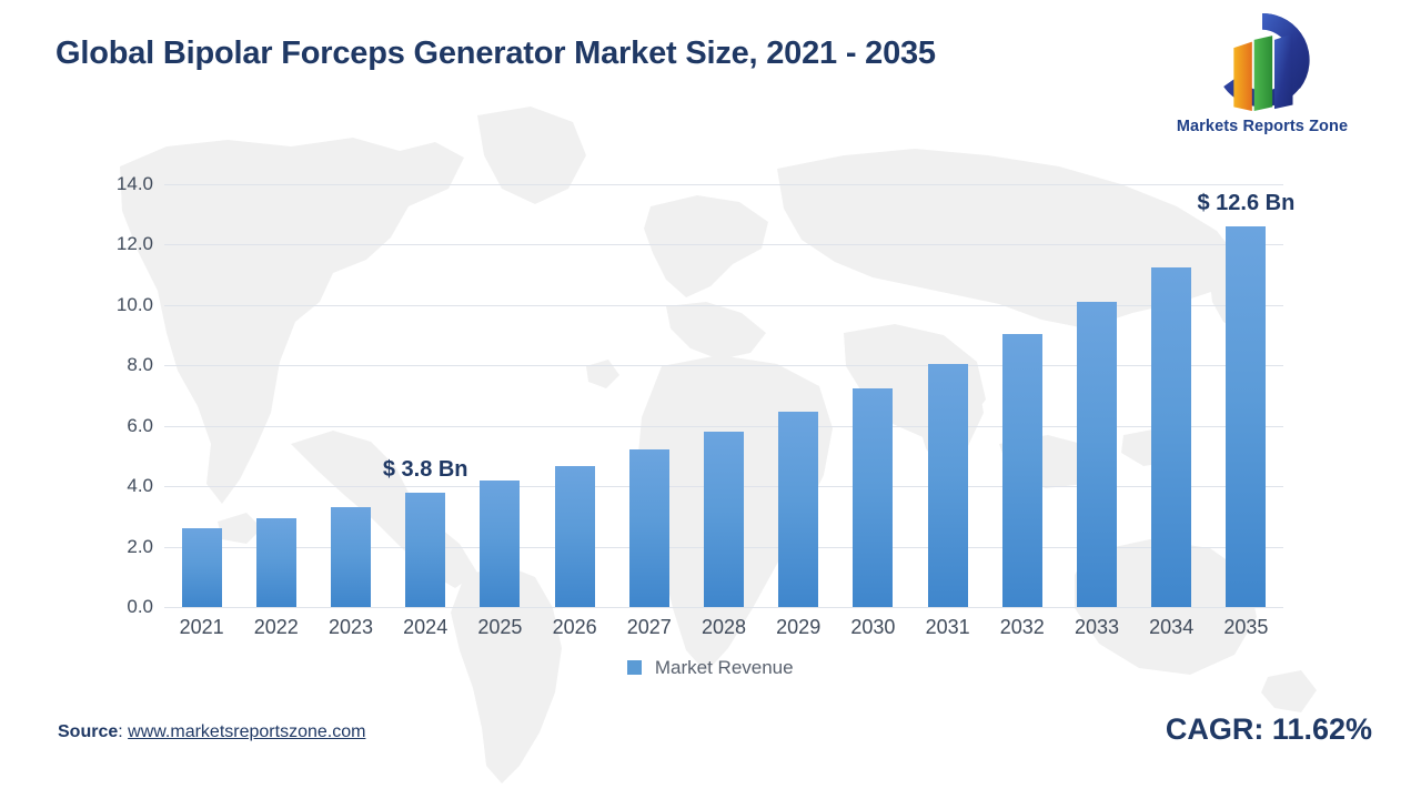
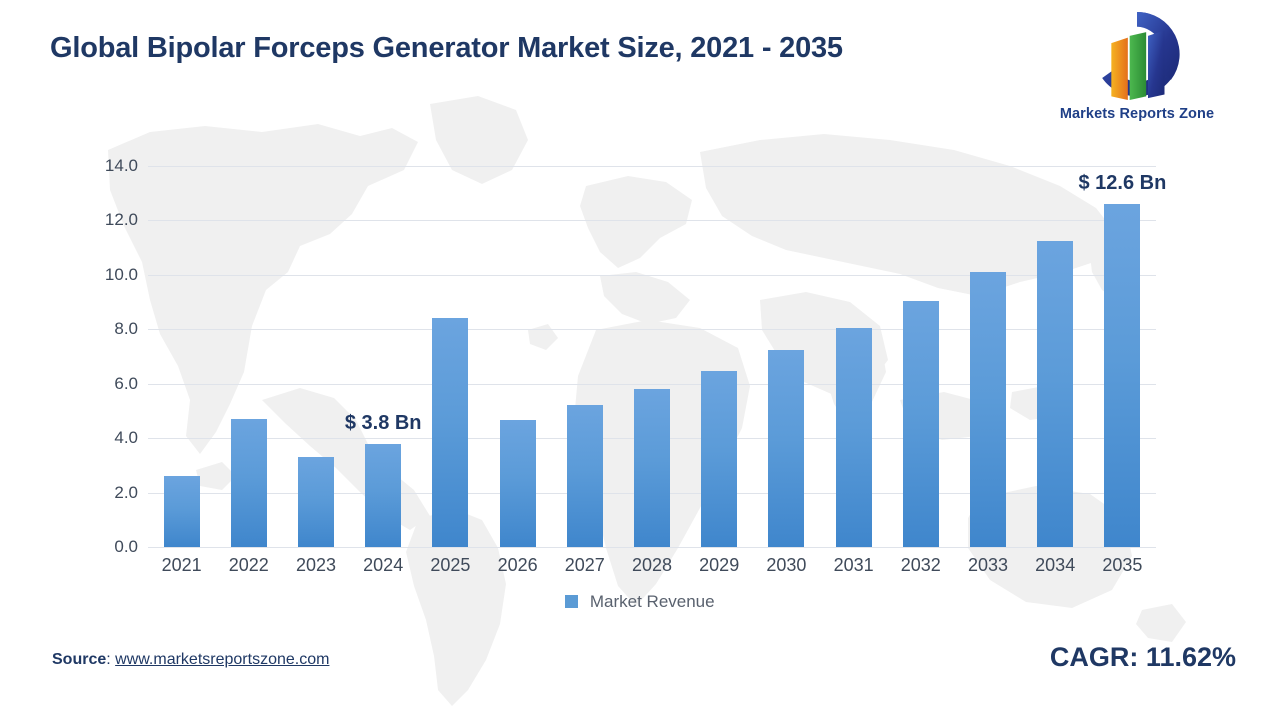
2022: 2.9 -> 4.7
2025: 4.2 -> 8.4
